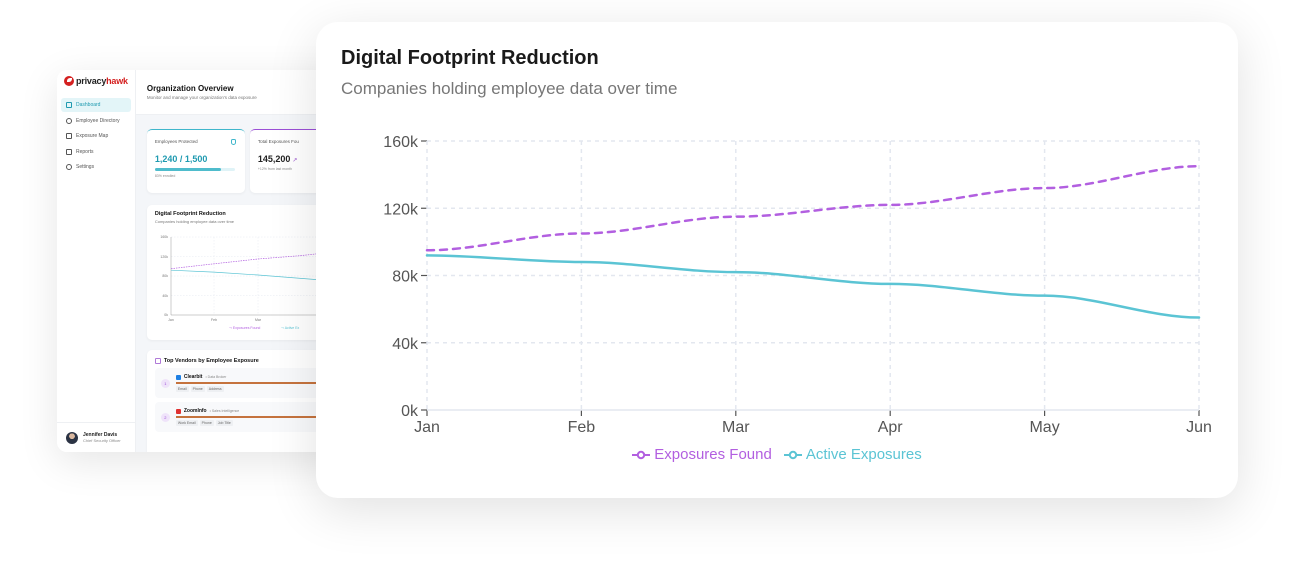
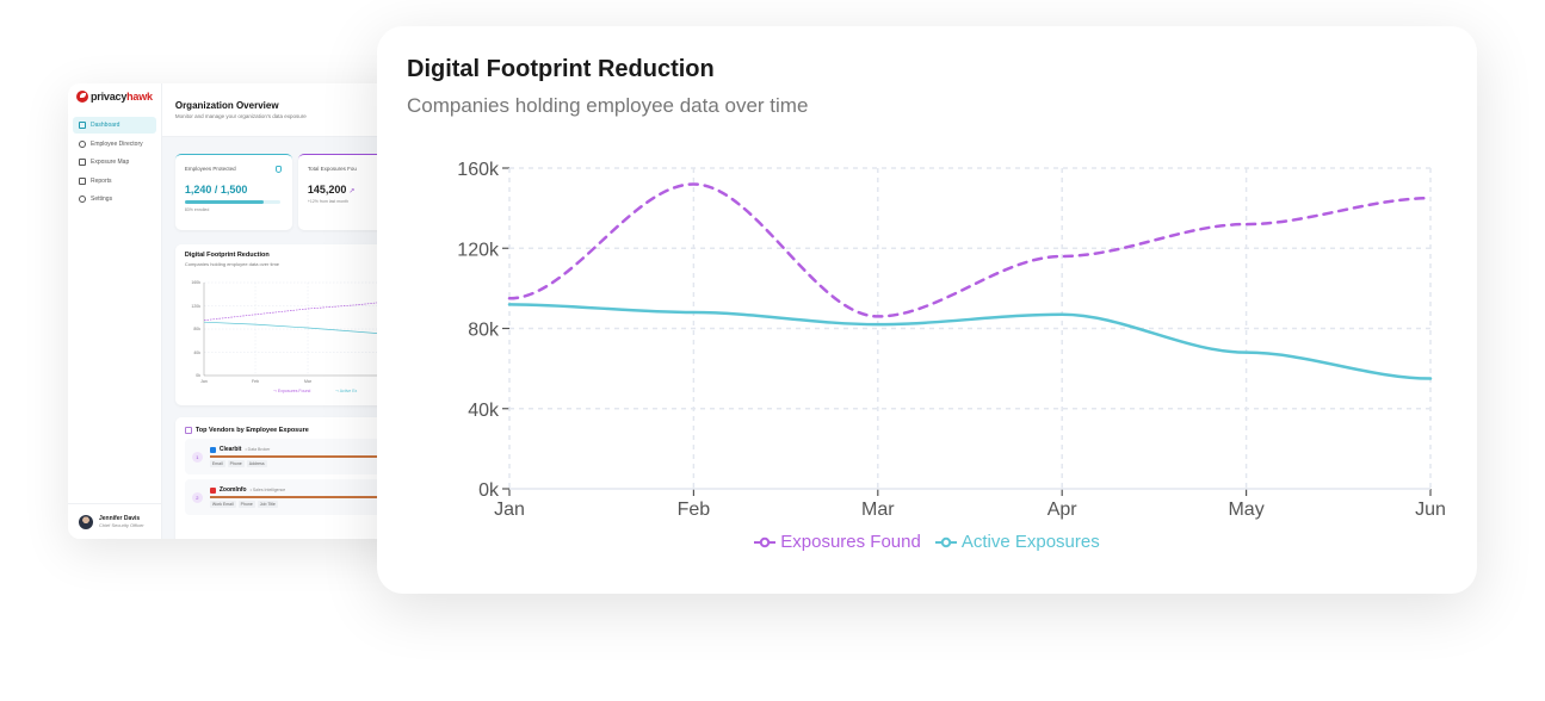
Exposures Found/Feb: 105k -> 152k
Exposures Found/Mar: 115k -> 86k
Exposures Found/Apr: 122k -> 116k
Active Exposures/Apr: 75k -> 87k
